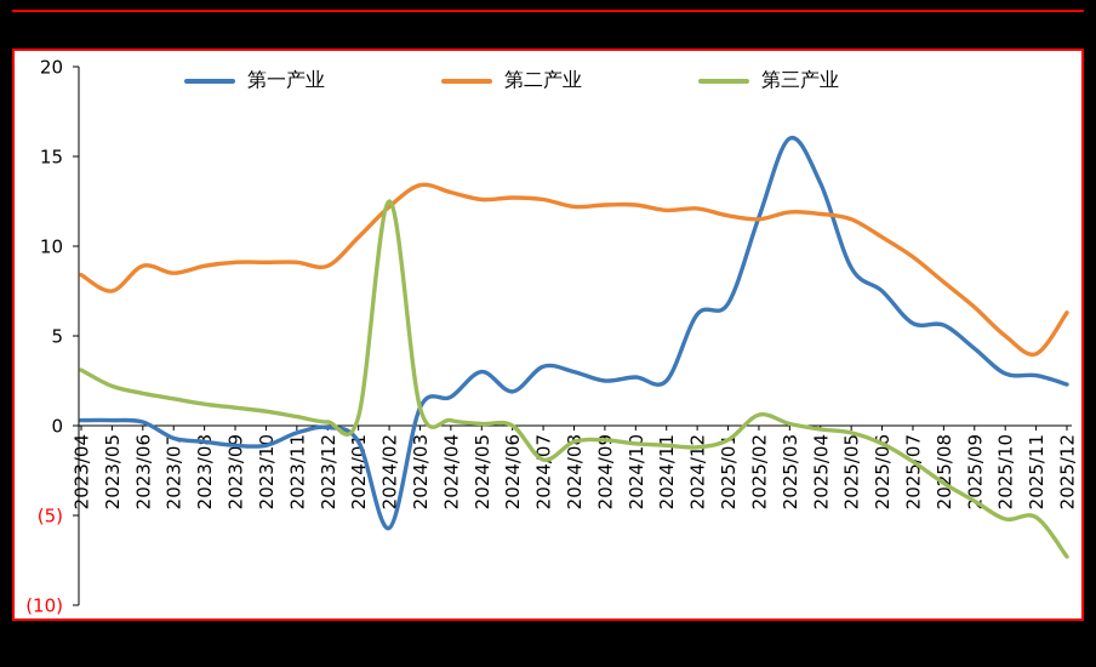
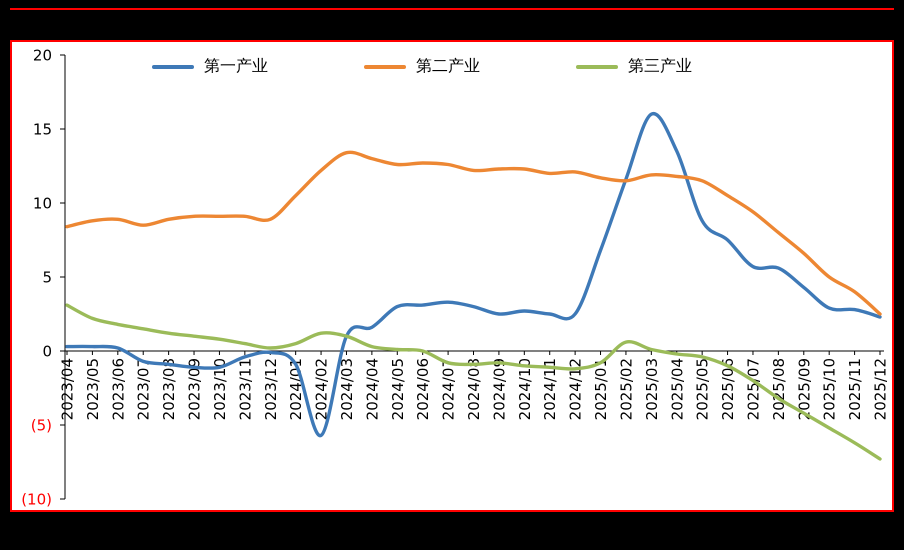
第二产业/2023/05: 7.5 -> 8.8
第三产业/2024/02: 12.5 -> 1.2
第一产业/2024/06: 1.9 -> 3.1
第三产业/2024/07: -1.9 -> -0.8
第一产业/2024/12: 6.2 -> 2.5
第三产业/2025/11: -5.1 -> -6.2
第二产业/2025/12: 6.3 -> 2.5
